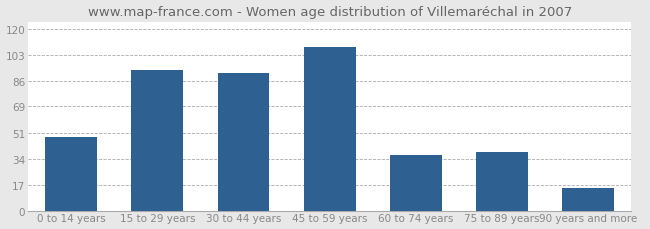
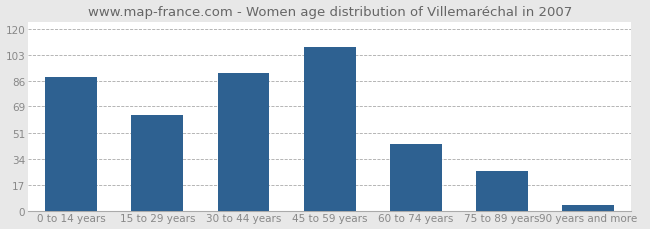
0 to 14 years: 49 -> 88
15 to 29 years: 93 -> 63
60 to 74 years: 37 -> 44
75 to 89 years: 39 -> 26
90 years and more: 15 -> 4
